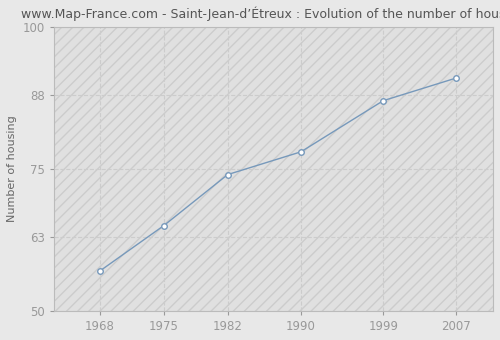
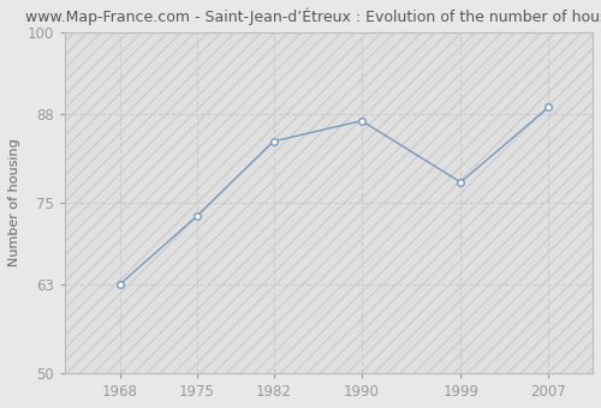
1968: 57 -> 63
1975: 65 -> 73
1982: 74 -> 84
1990: 78 -> 87
1999: 87 -> 78
2007: 91 -> 89
